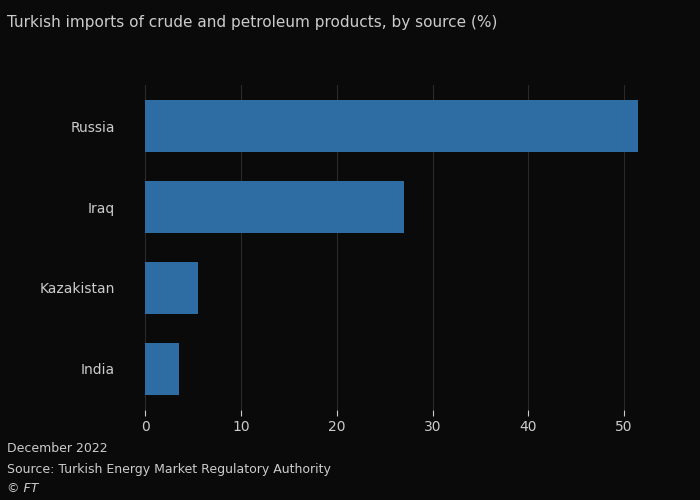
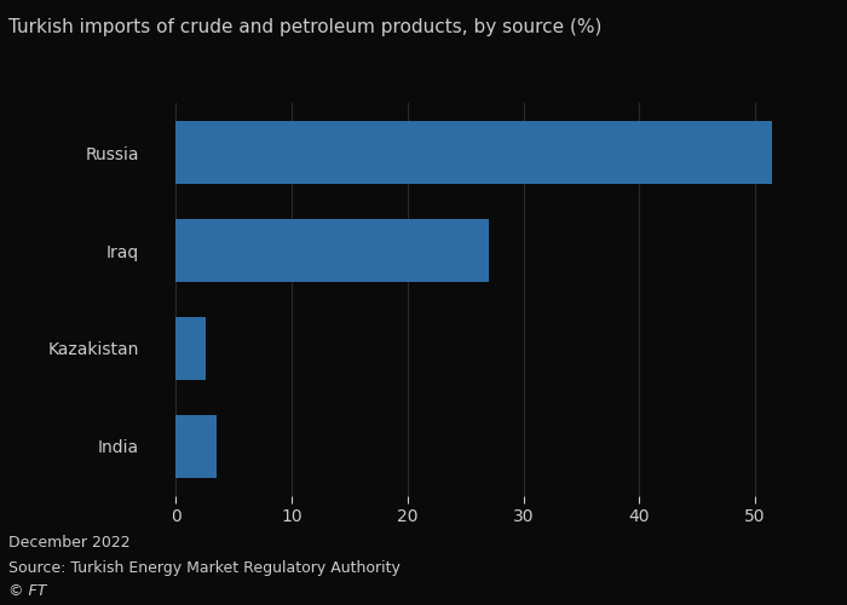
Kazakistan: 5.5 -> 2.6
